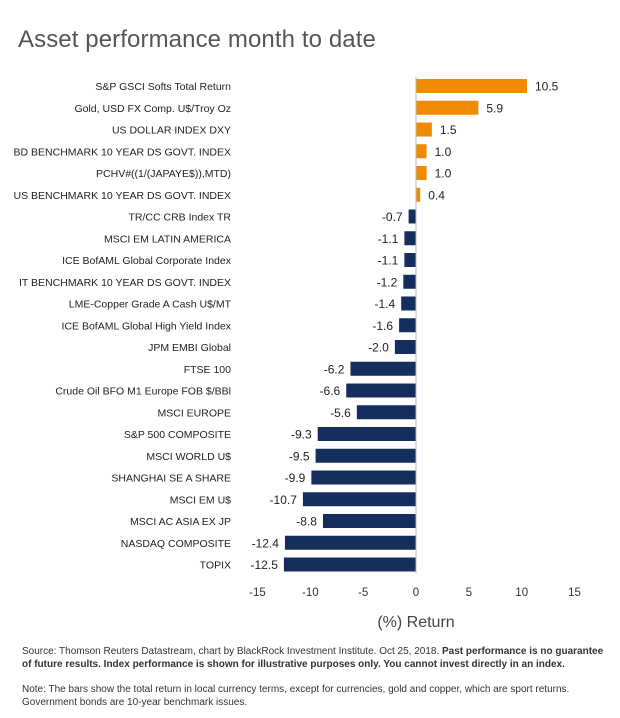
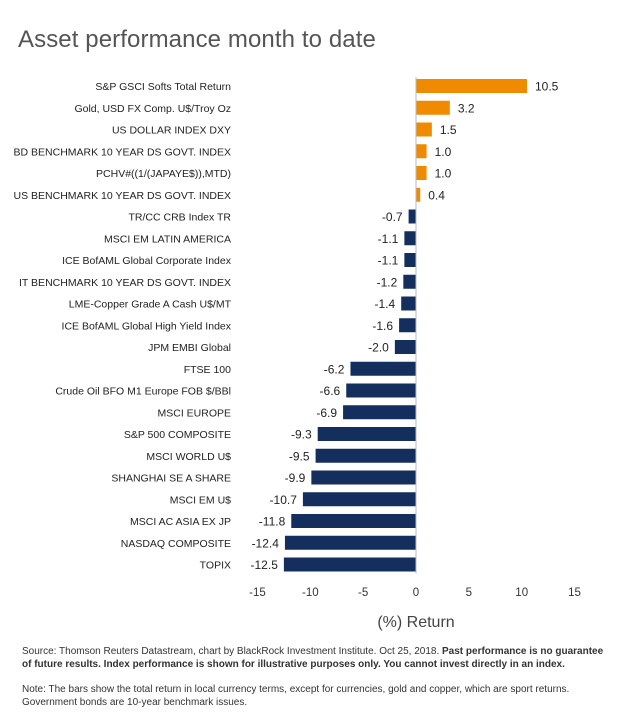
Gold, USD FX Comp. U$/Troy Oz: 5.9 -> 3.2
MSCI EUROPE: -5.6 -> -6.9
MSCI AC ASIA EX JP: -8.8 -> -11.8
